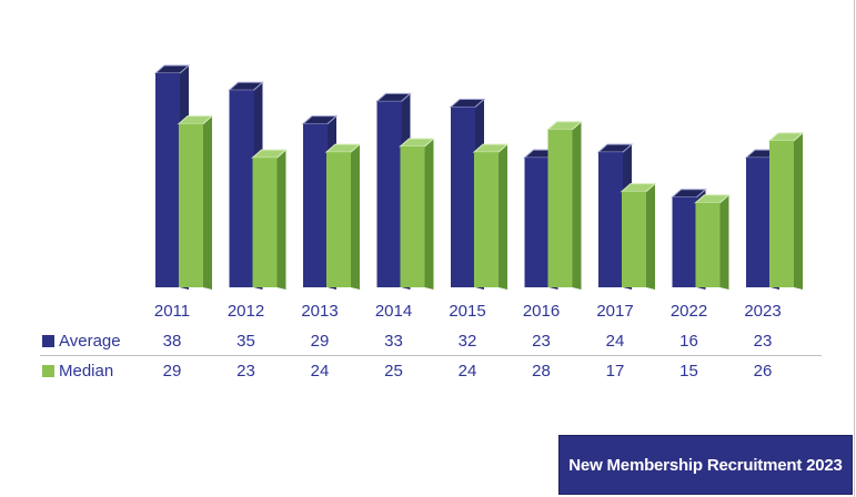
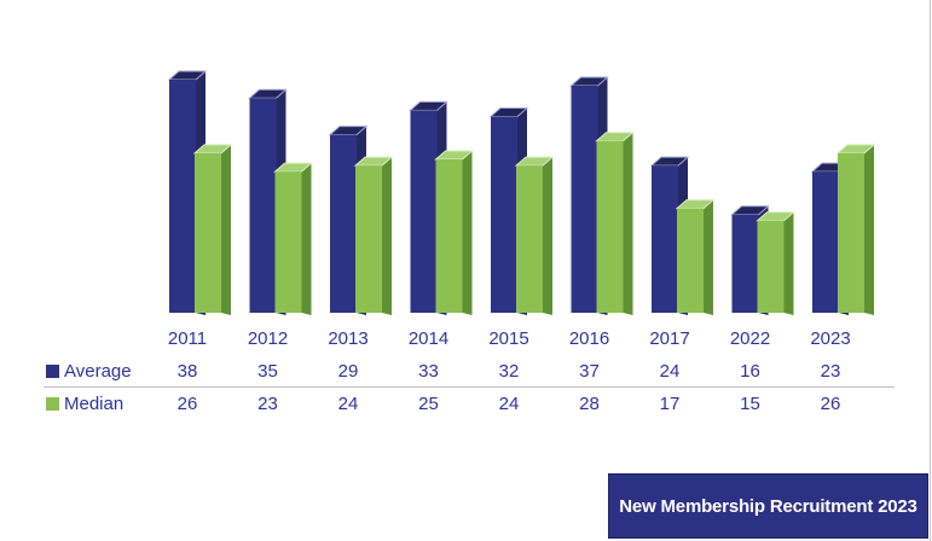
Median/2011: 29 -> 26
Average/2016: 23 -> 37
